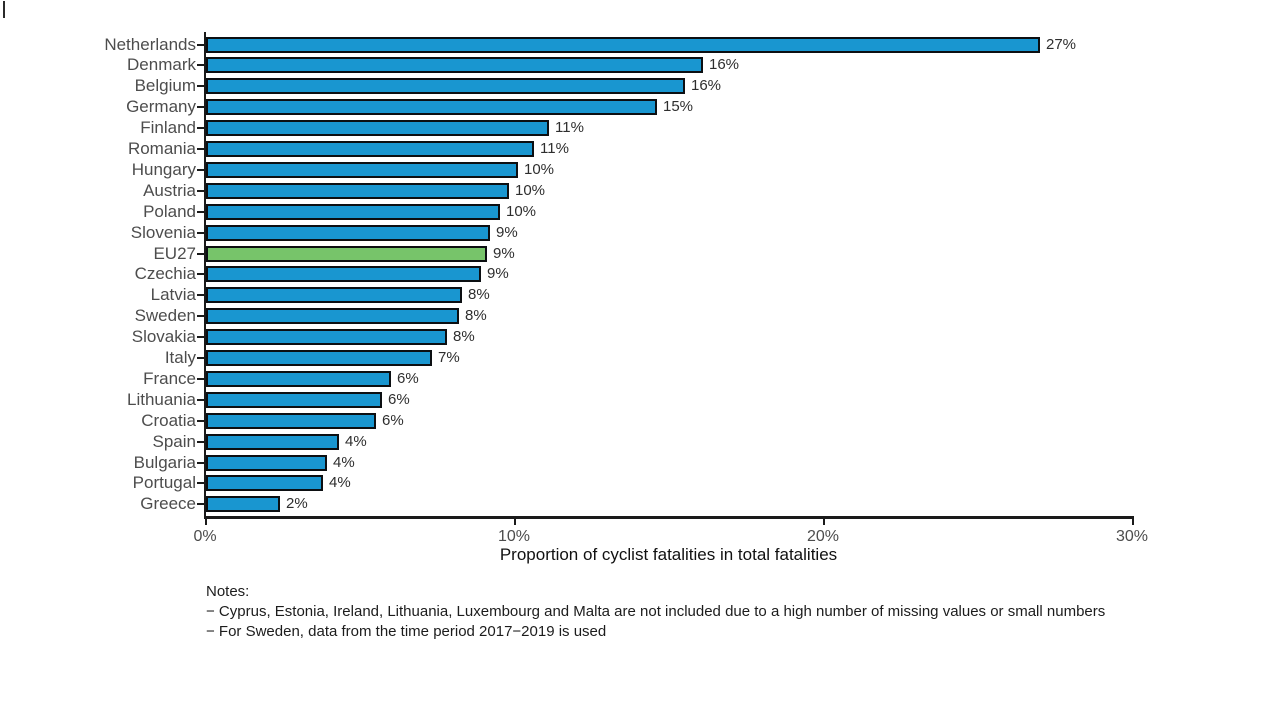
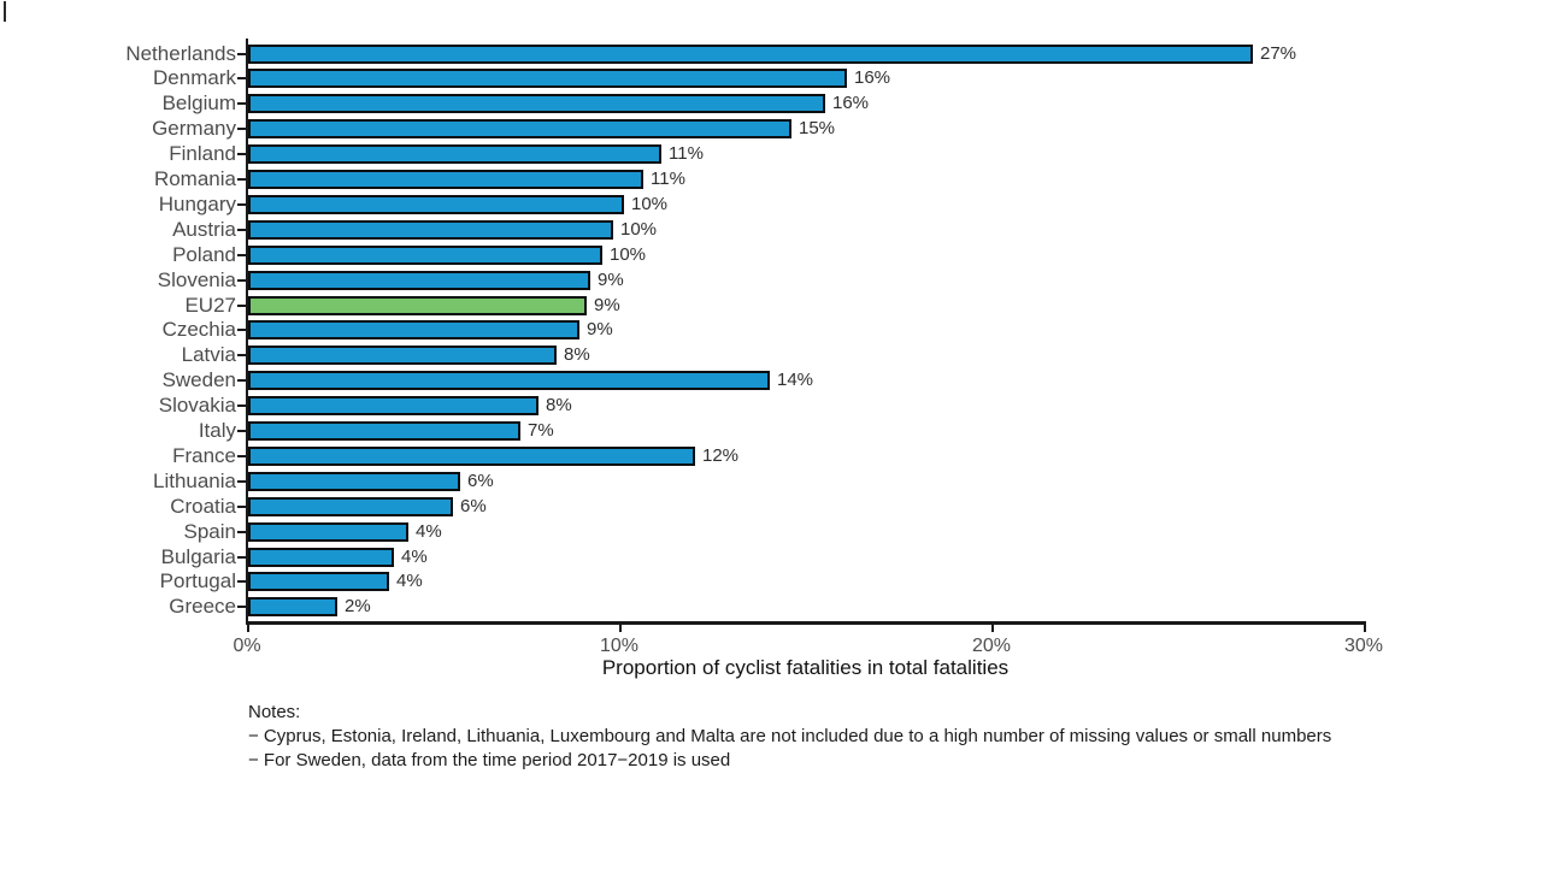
Sweden: 8% -> 14%
France: 6% -> 12%
